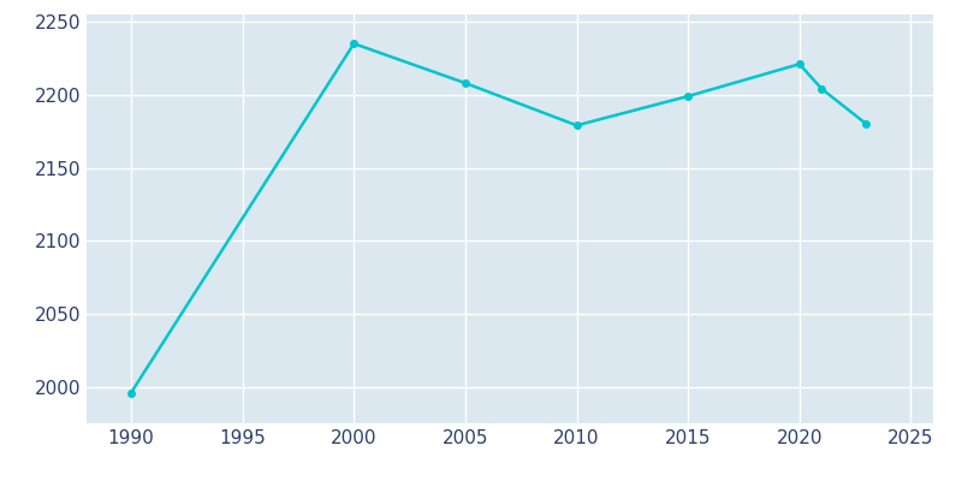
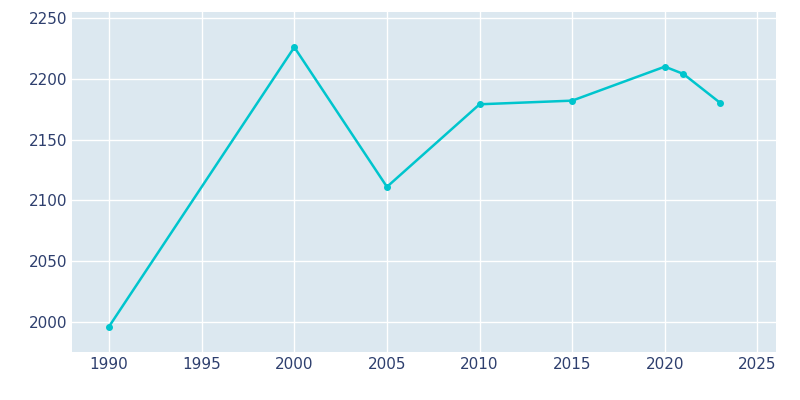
2000: 2235 -> 2226
2005: 2208 -> 2111
2015: 2199 -> 2182
2020: 2221 -> 2210
